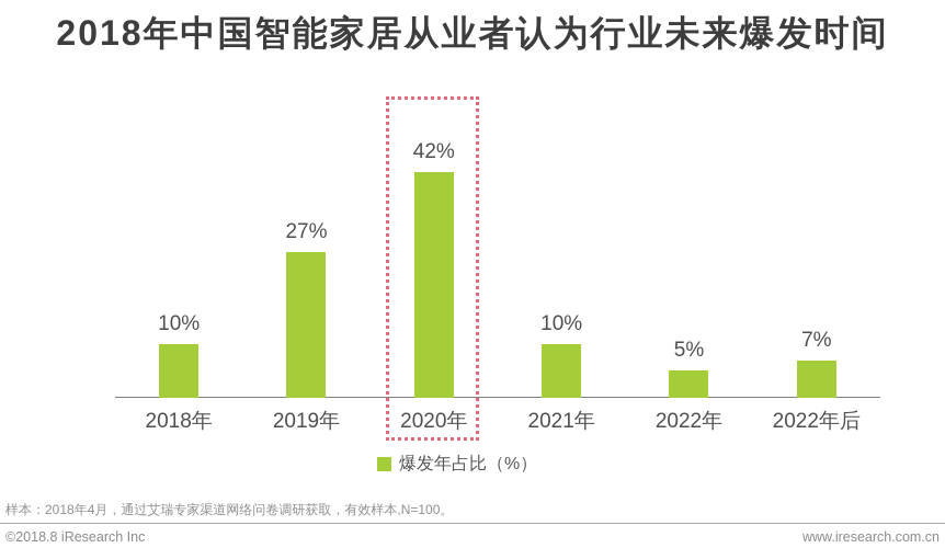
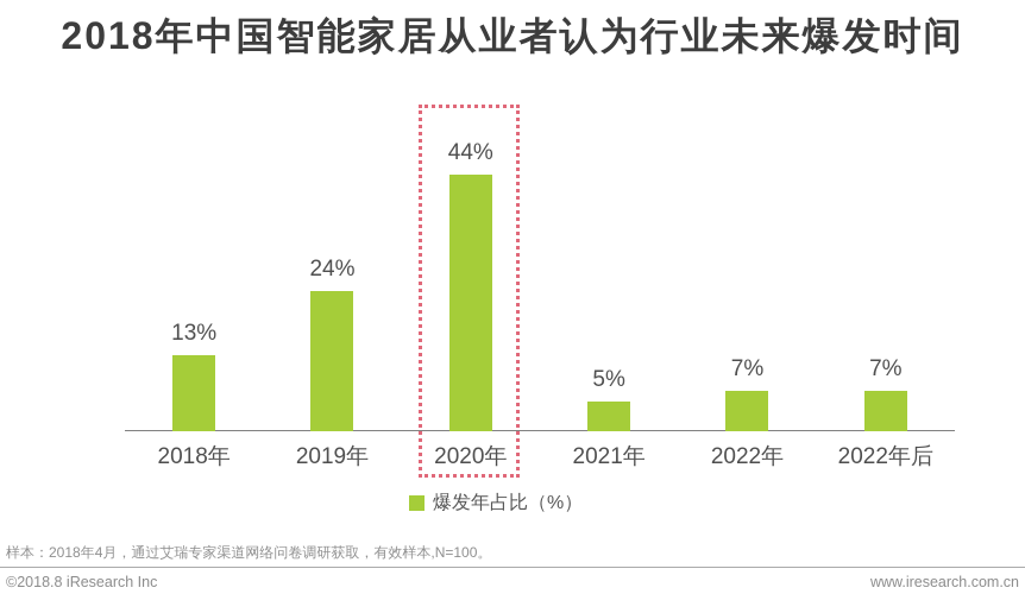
2018年: 10% -> 13%
2019年: 27% -> 24%
2020年: 42% -> 44%
2021年: 10% -> 5%
2022年: 5% -> 7%
